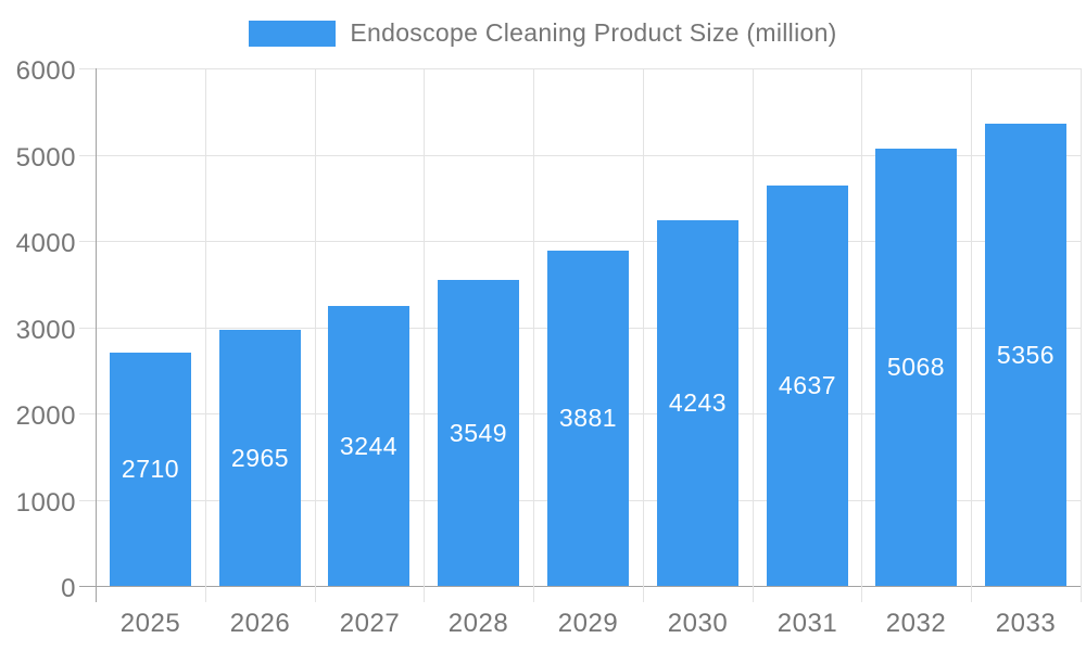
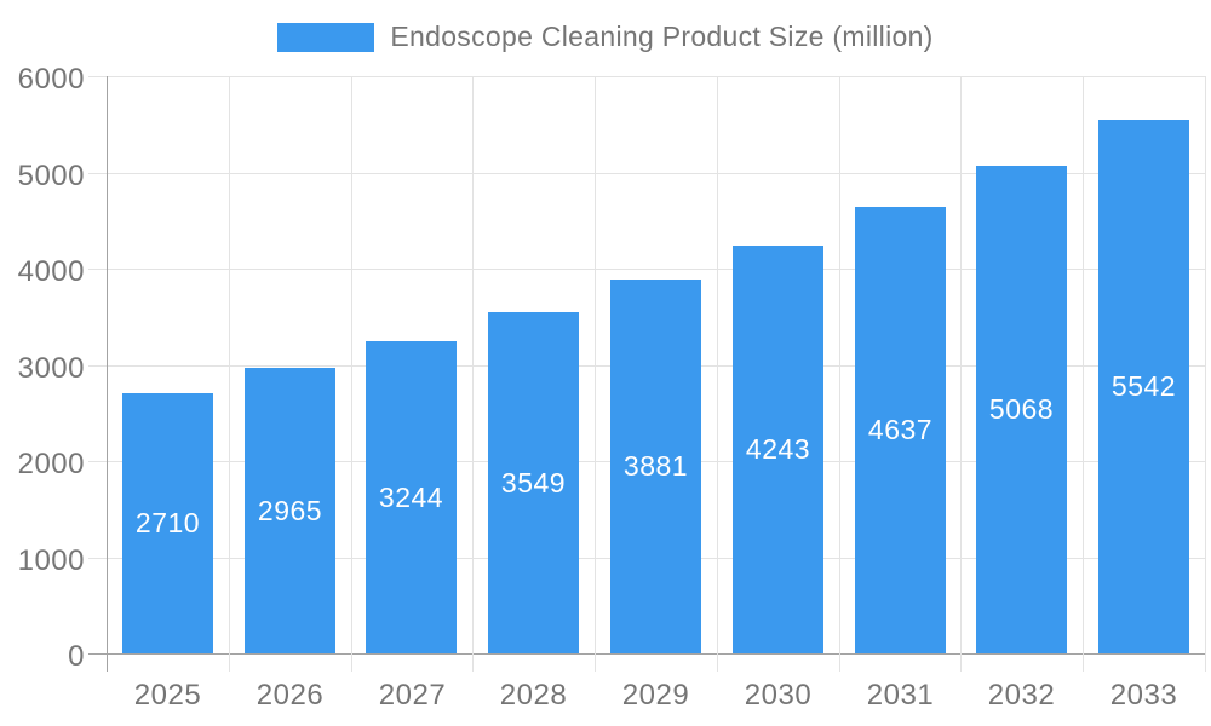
2033: 5356 -> 5542
